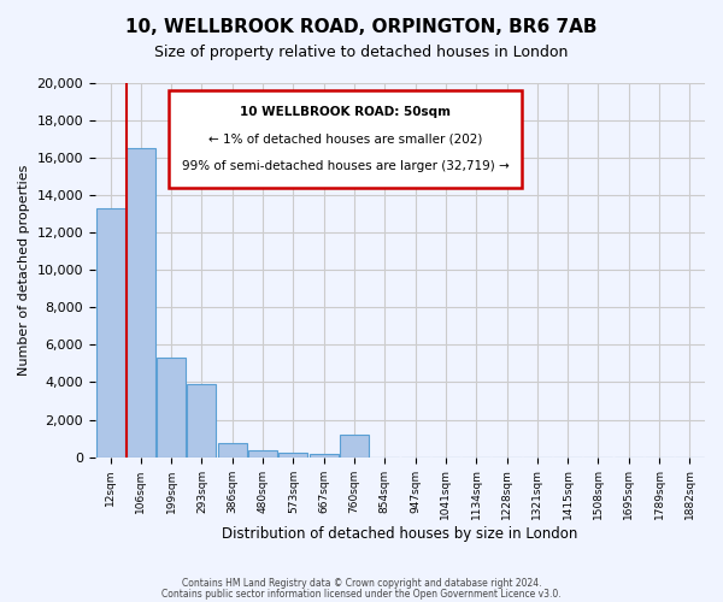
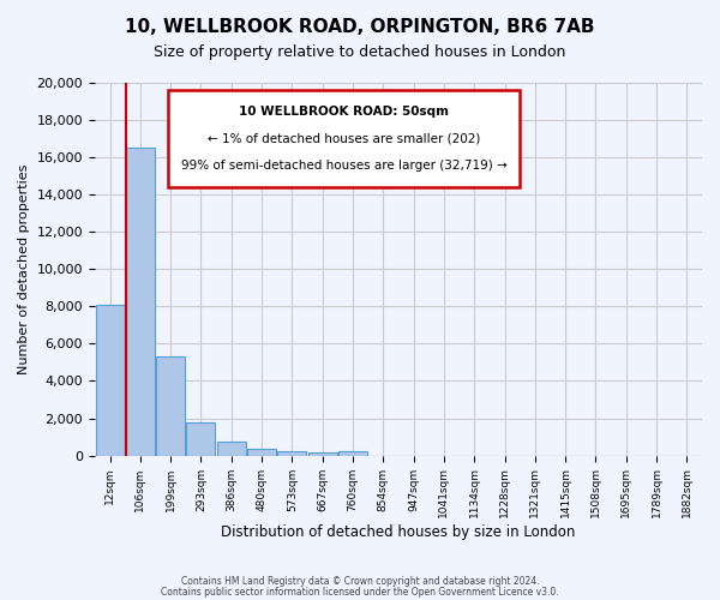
12sqm: 13,300 -> 8,100
293sqm: 3,900 -> 1,800
760sqm: 1,200 -> 200
